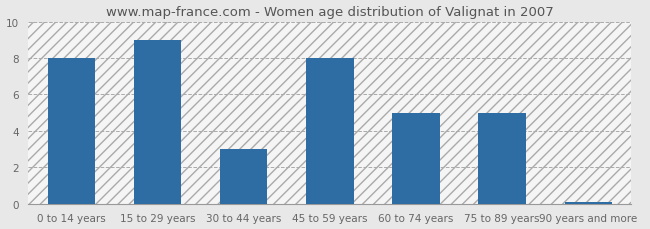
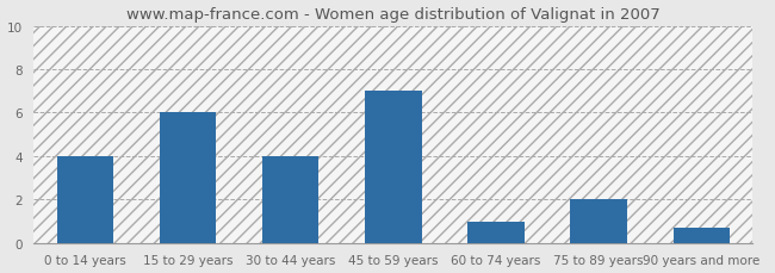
0 to 14 years: 8.0 -> 4.0
15 to 29 years: 9.0 -> 6.0
30 to 44 years: 3.0 -> 4.0
45 to 59 years: 8.0 -> 7.0
60 to 74 years: 5.0 -> 1.0
75 to 89 years: 5.0 -> 2.0
90 years and more: 0.1 -> 0.7
